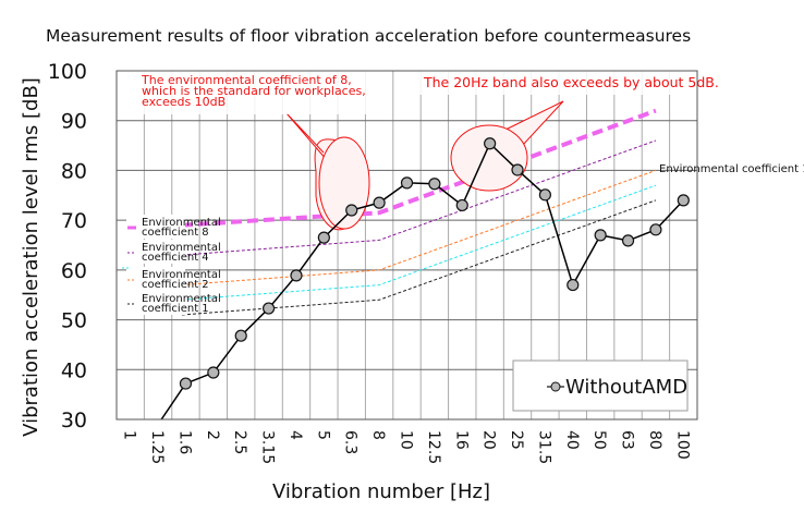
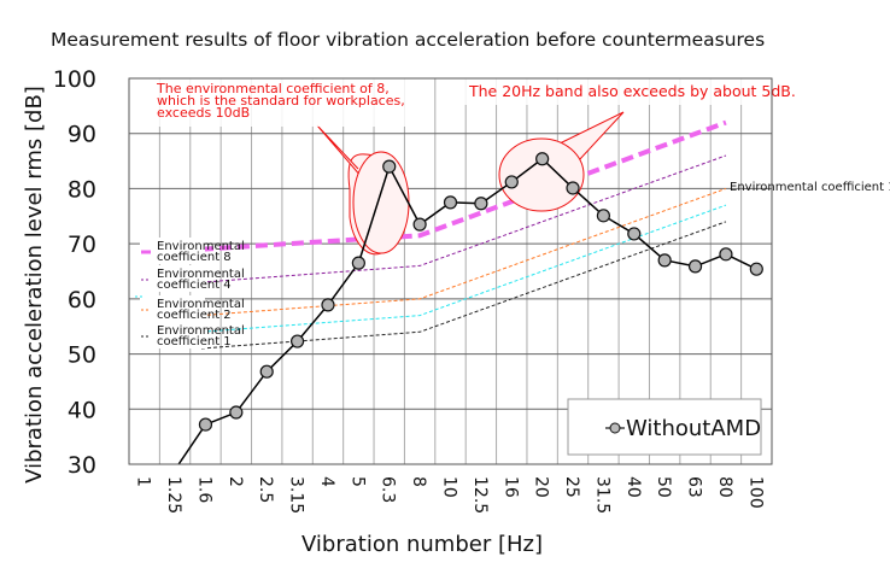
6.3: 72 -> 84
16: 73 -> 81
40: 57 -> 72
100: 74 -> 65
